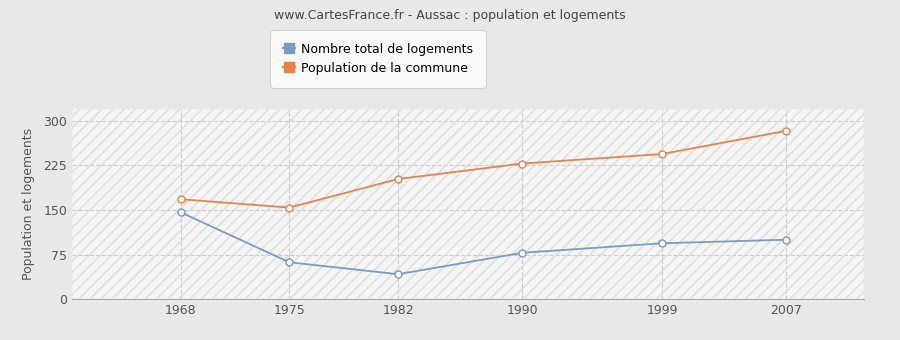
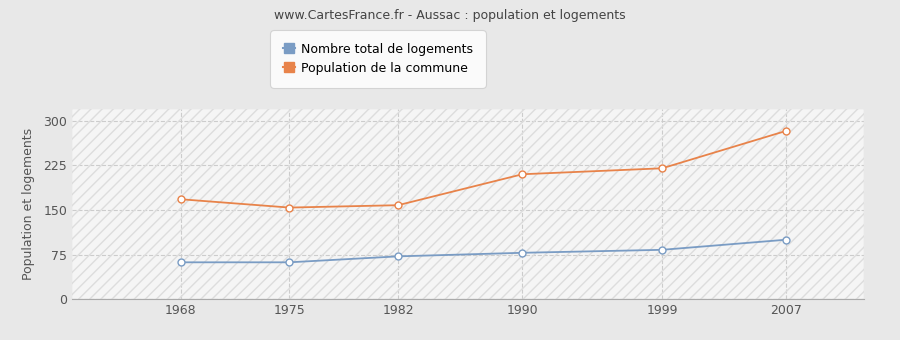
Nombre total de logements/1968: 146 -> 62
Nombre total de logements/1982: 42 -> 72
Population de la commune/1982: 202 -> 158
Population de la commune/1990: 228 -> 210
Nombre total de logements/1999: 94 -> 83
Population de la commune/1999: 244 -> 220
